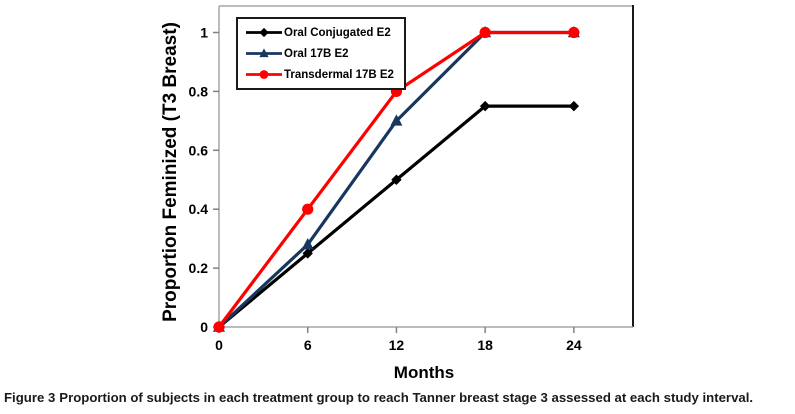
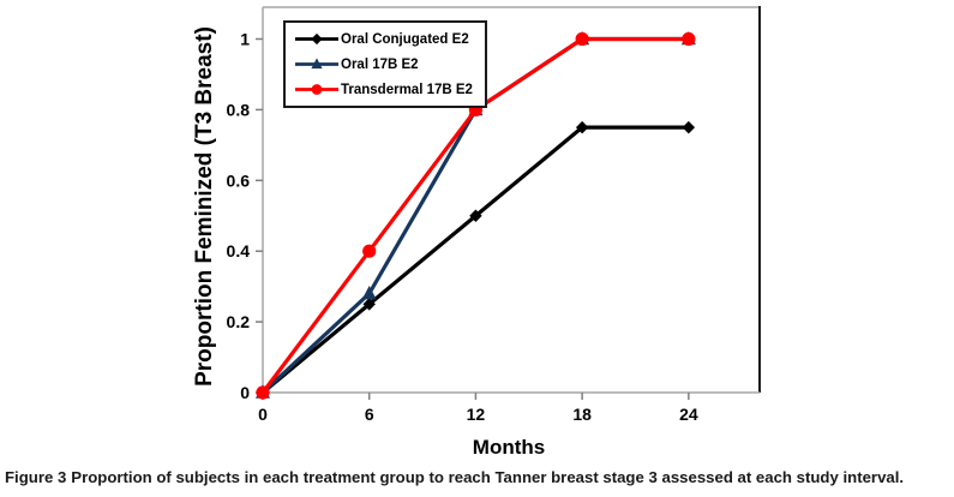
Oral 17B E2/12: 0.70 -> 0.80
